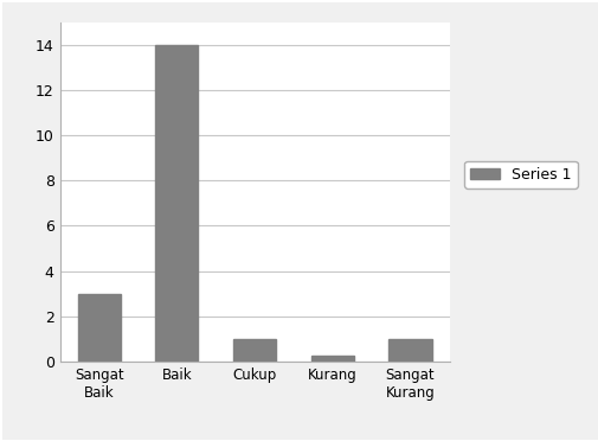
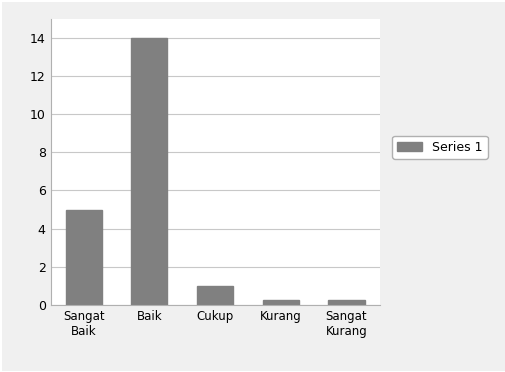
Sangat Baik: 3.0 -> 5.0
Sangat Kurang: 1.0 -> 0.2
